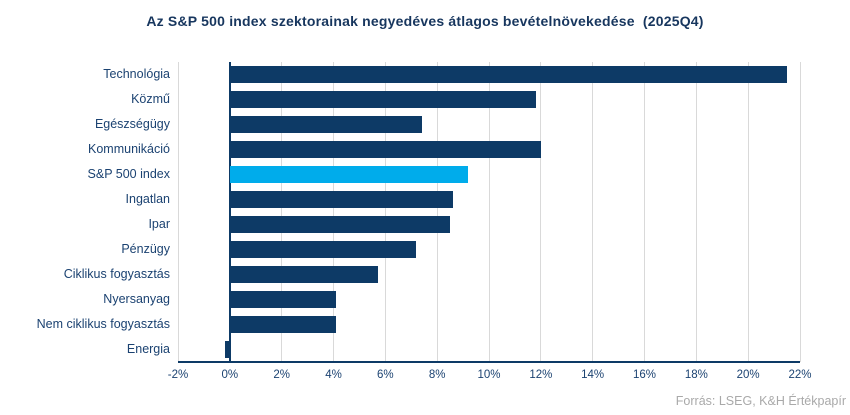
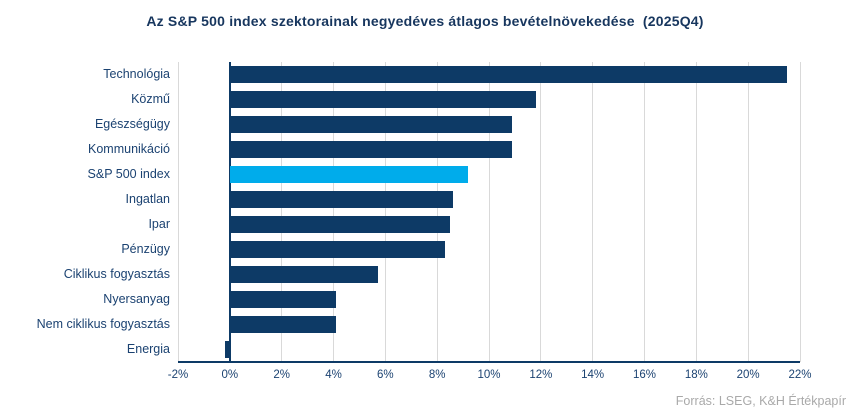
Egészségügy: 7.4% -> 10.9%
Kommunikáció: 12.0% -> 10.9%
Pénzügy: 7.2% -> 8.3%
